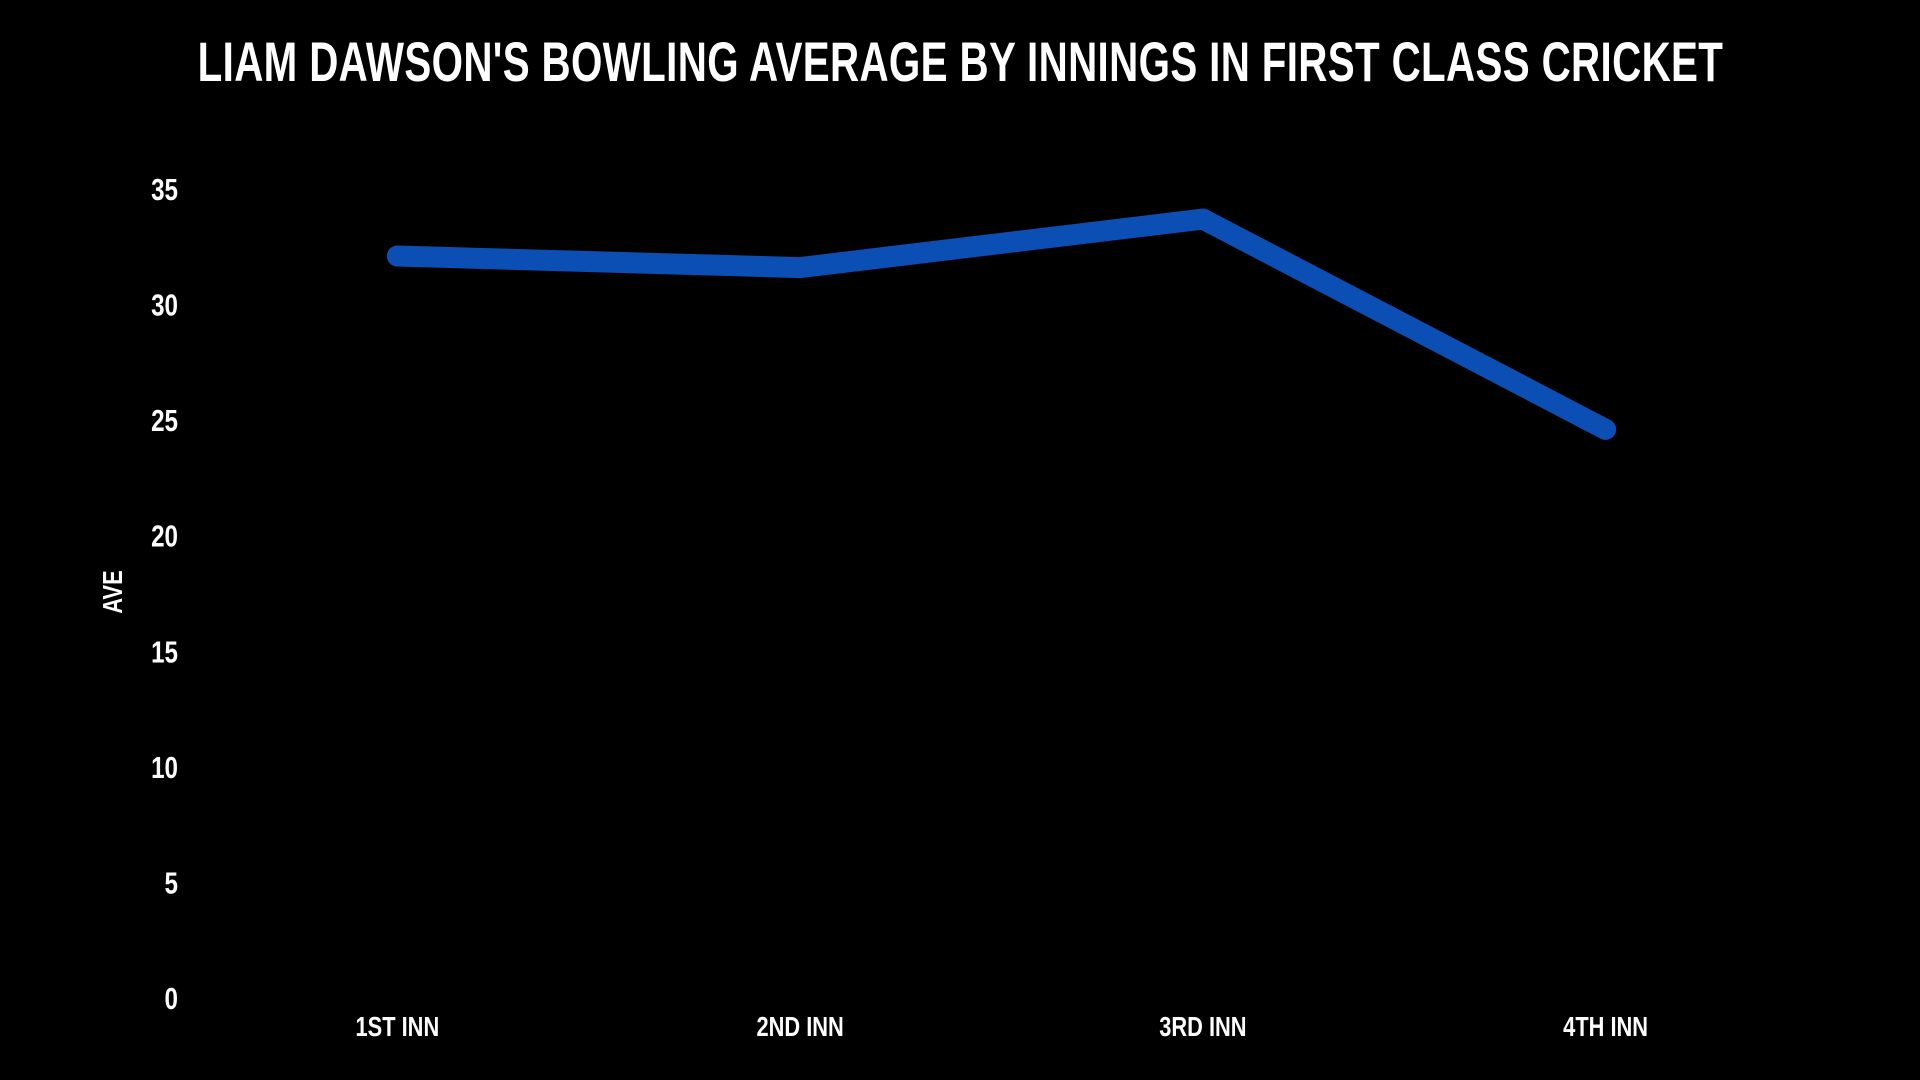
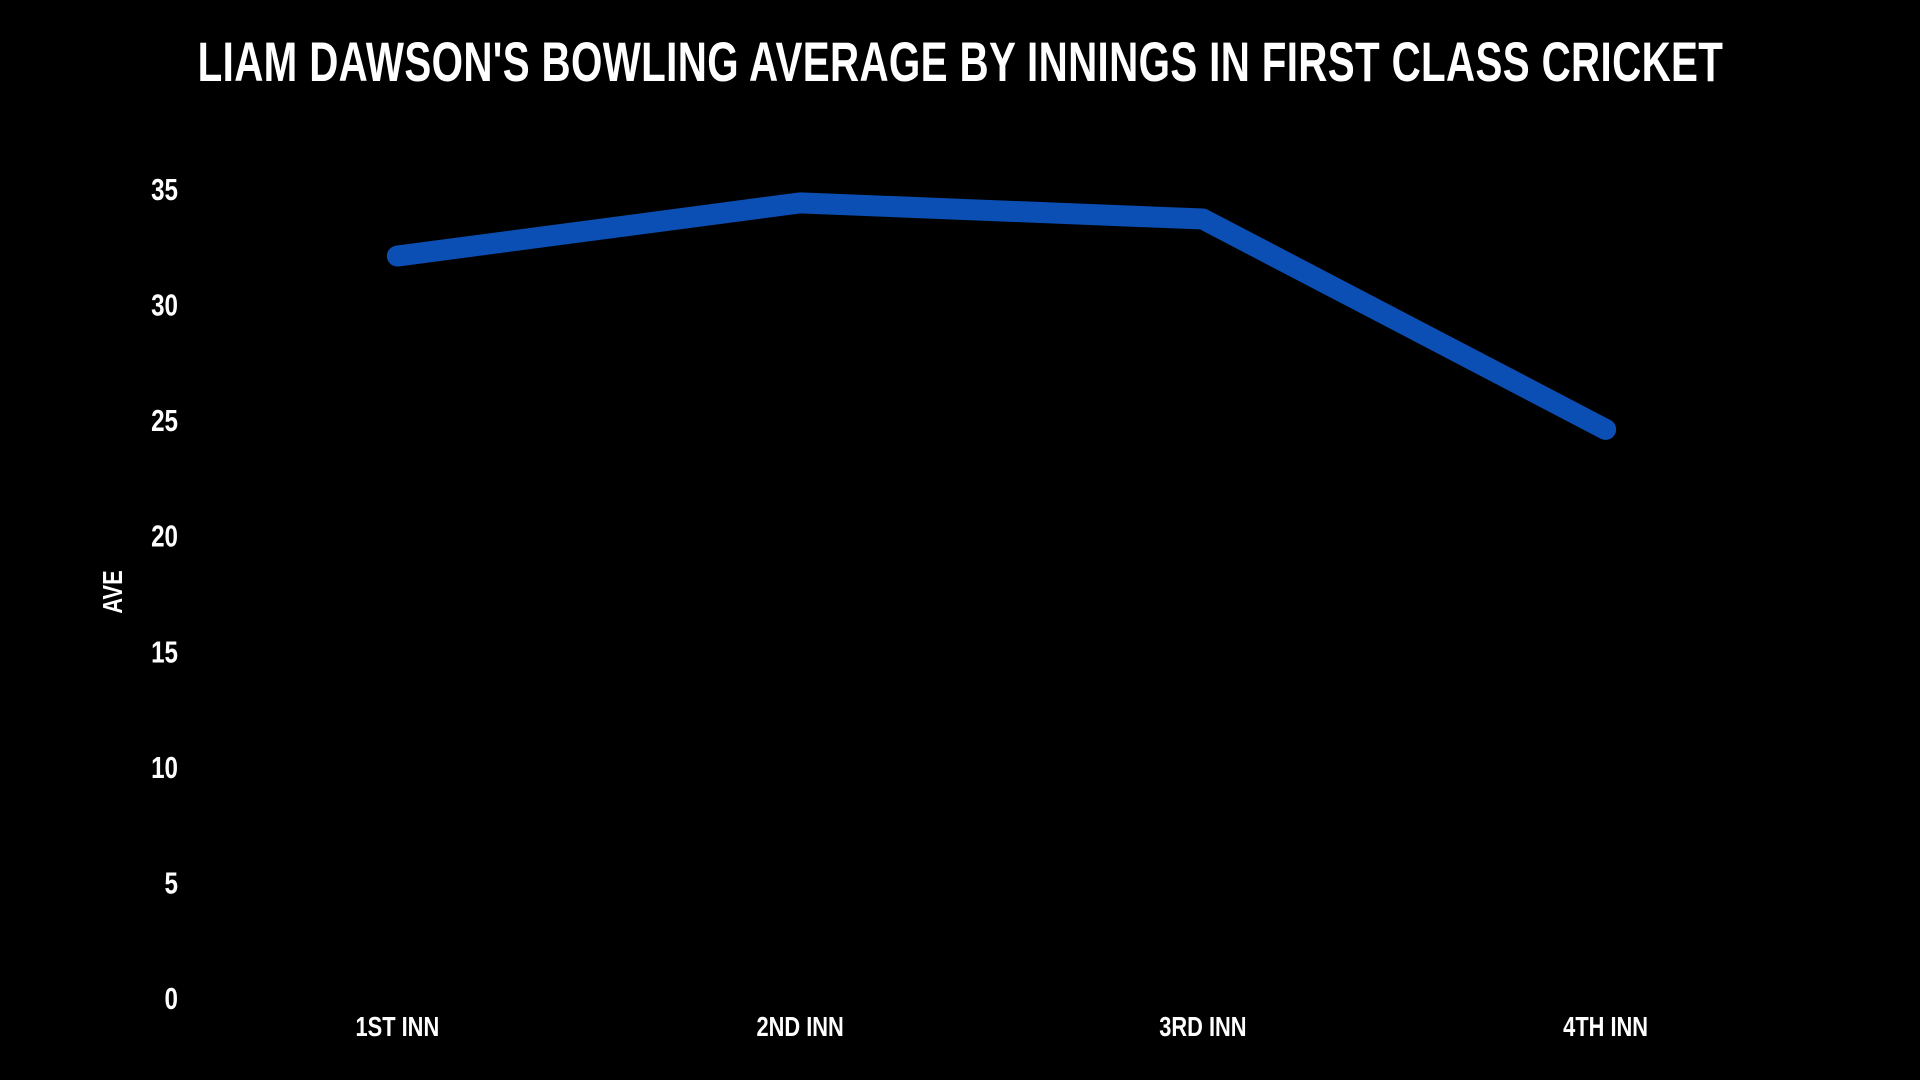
2ND INN: 31.6 -> 34.4
